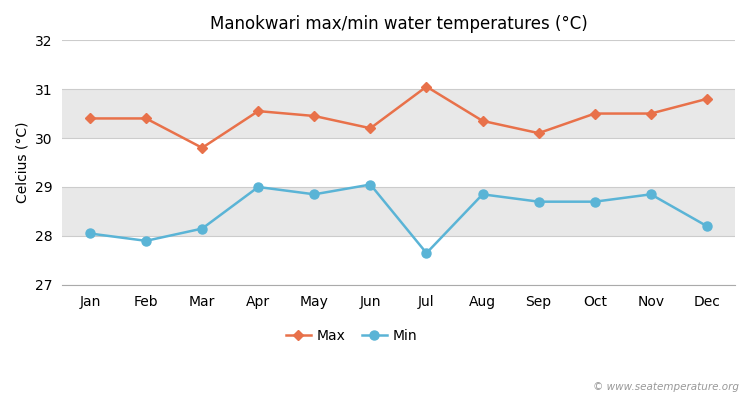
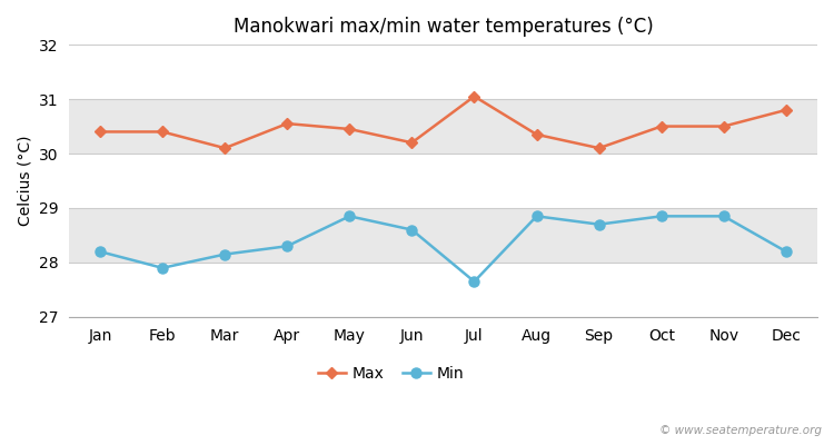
Min/Jan: 28.05 -> 28.20
Max/Mar: 29.80 -> 30.10
Min/Apr: 29.00 -> 28.30
Min/Jun: 29.05 -> 28.60
Min/Oct: 28.70 -> 28.85
